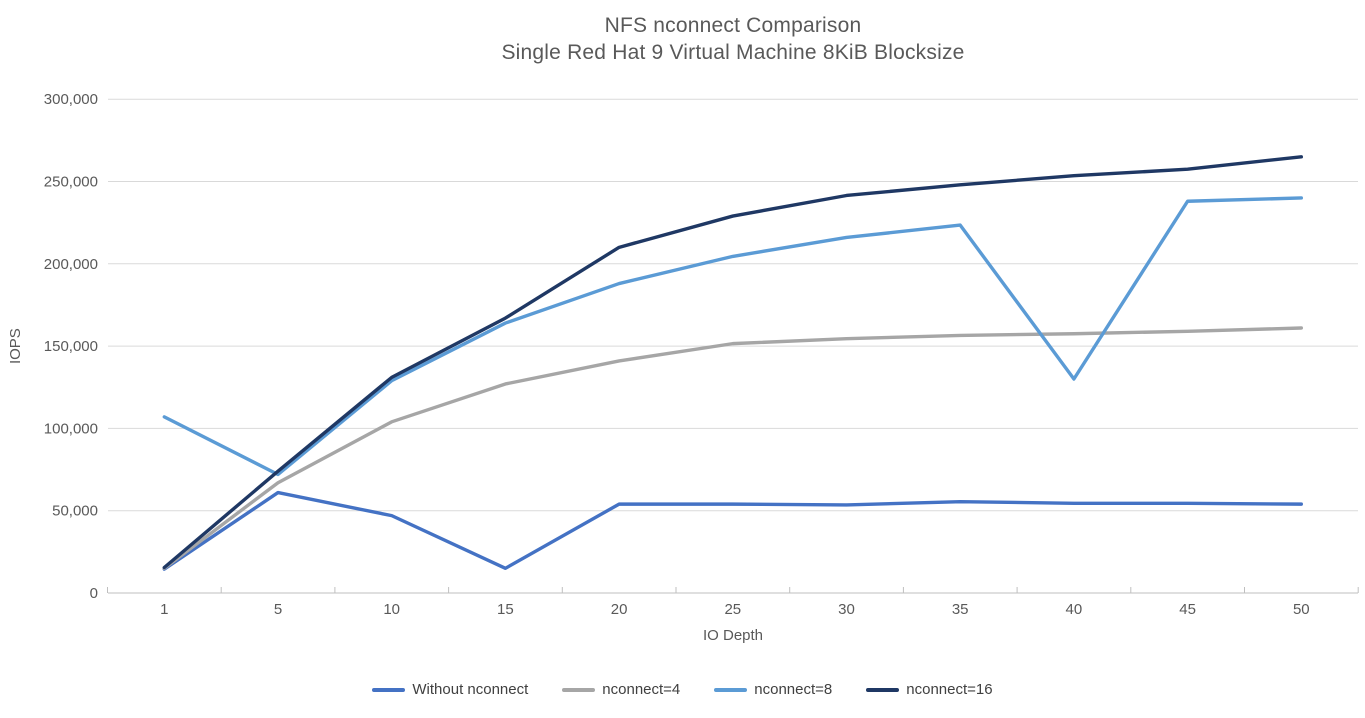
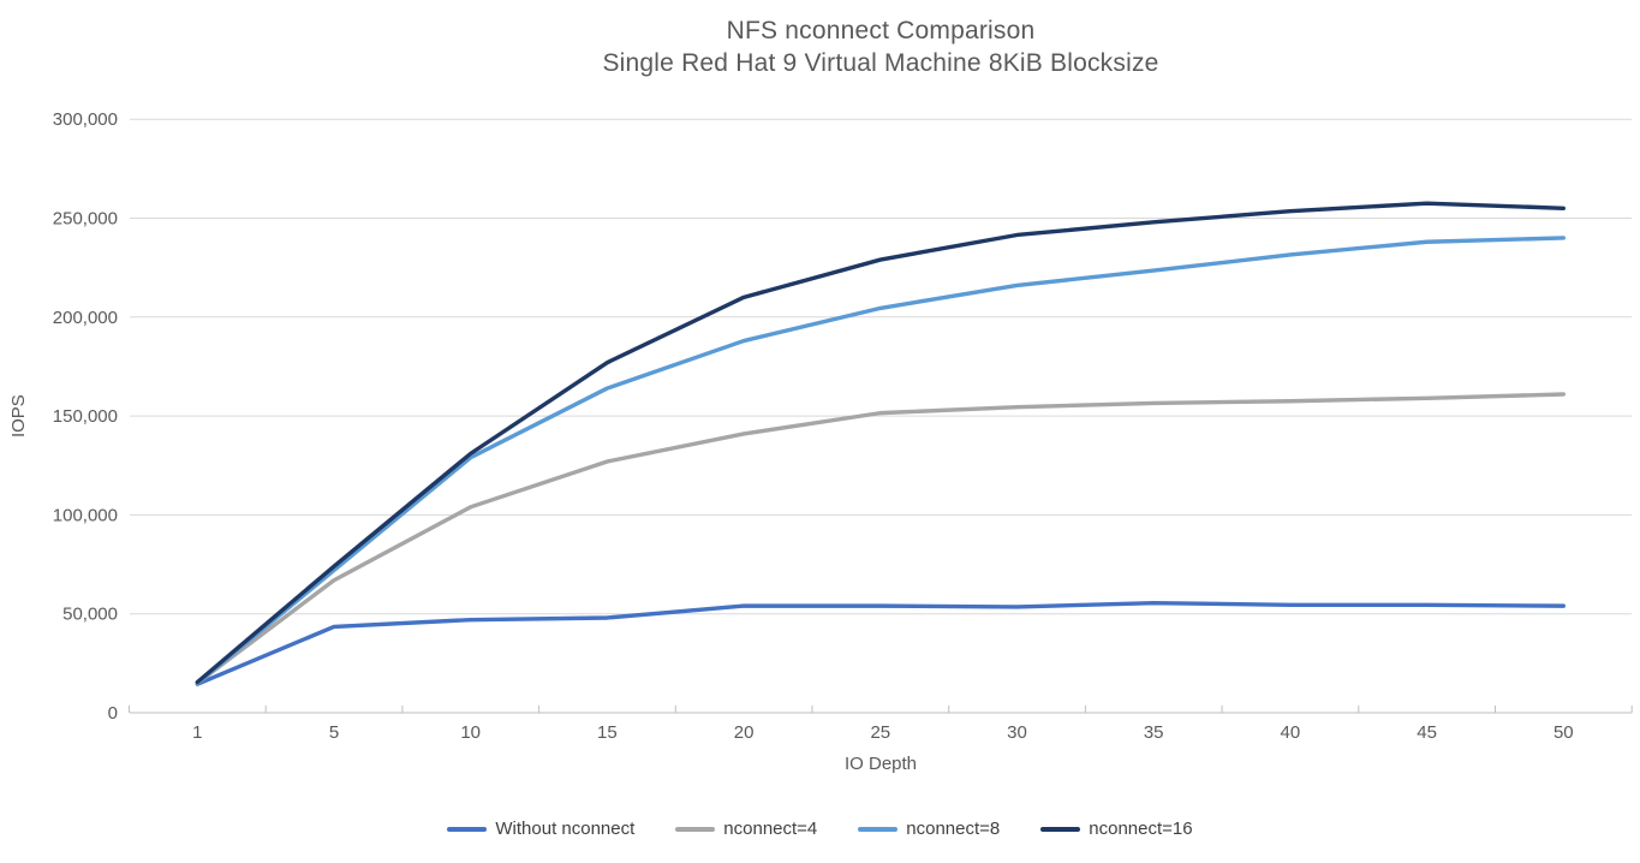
nconnect=8/1: 107000 -> 15000
Without nconnect/5: 61000 -> 44000
Without nconnect/15: 15000 -> 48000
nconnect=16/15: 167000 -> 177000
nconnect=8/40: 130000 -> 232000
nconnect=16/50: 265000 -> 255000
